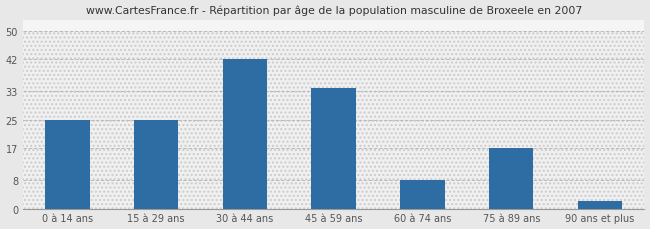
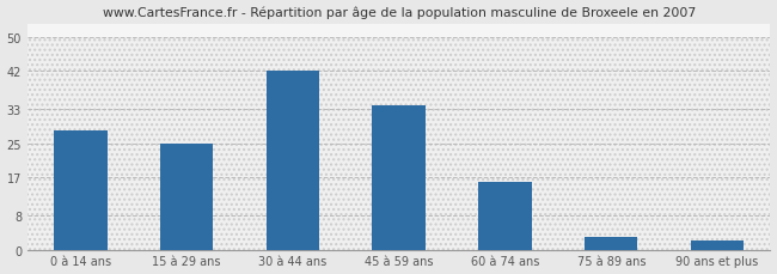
0 à 14 ans: 25 -> 28
60 à 74 ans: 8 -> 16
75 à 89 ans: 17 -> 3
